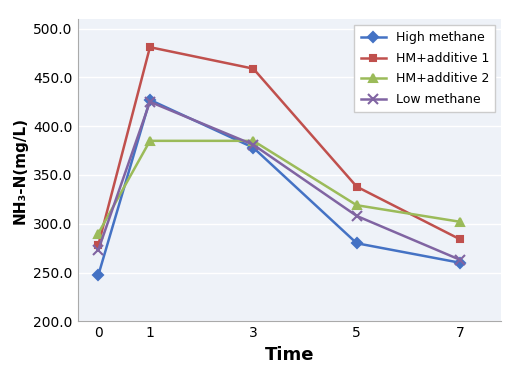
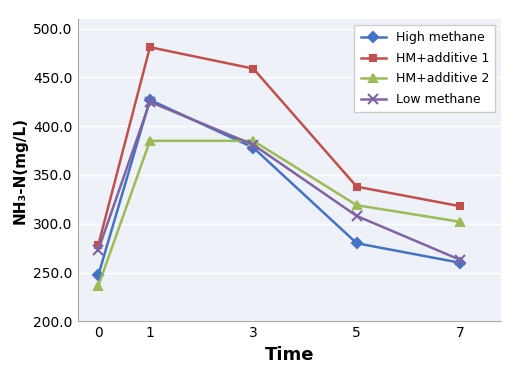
HM+additive 2/0: 290 -> 236
HM+additive 1/7: 284 -> 318
